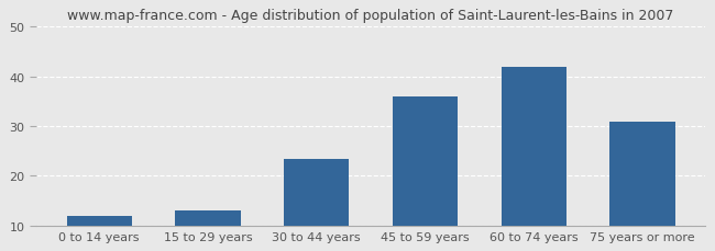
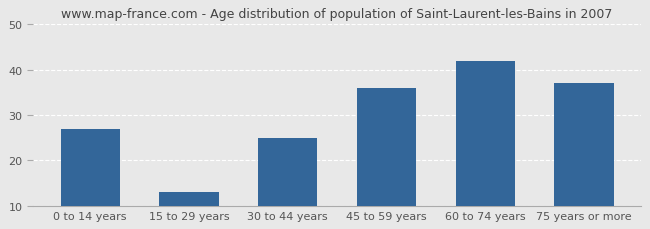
0 to 14 years: 12.0 -> 27.0
30 to 44 years: 23.5 -> 25.0
75 years or more: 31.0 -> 37.0
